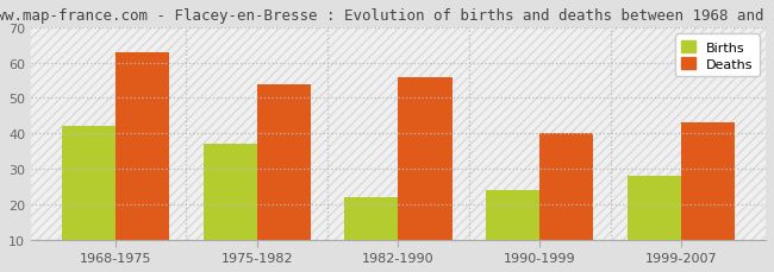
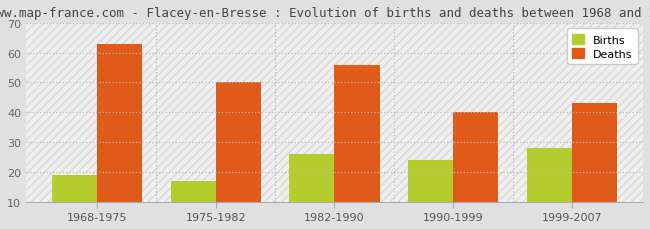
Births/1968-1975: 42 -> 19
Births/1975-1982: 37 -> 17
Deaths/1975-1982: 54 -> 50
Births/1982-1990: 22 -> 26
